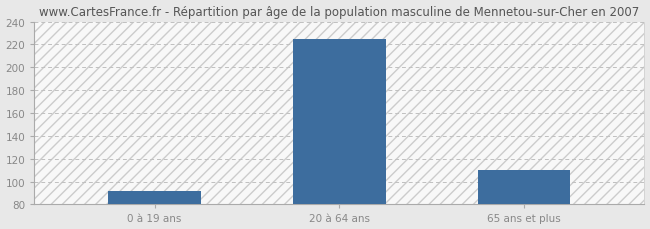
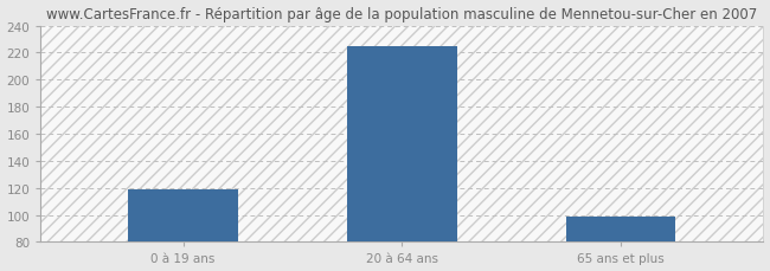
0 à 19 ans: 92 -> 119
65 ans et plus: 110 -> 99
